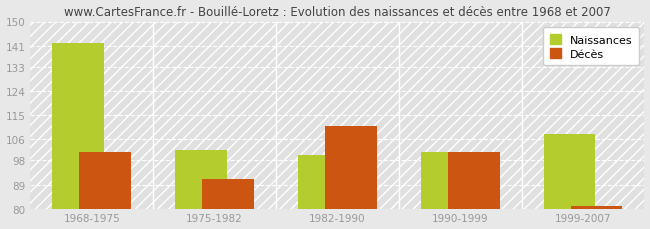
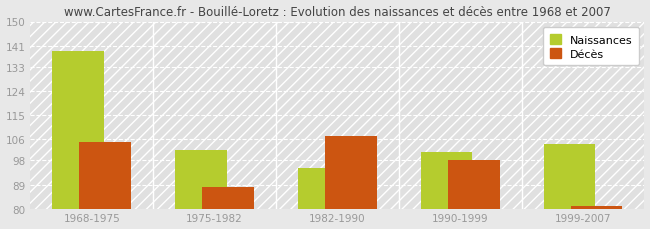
Naissances/1968-1975: 142 -> 139
Décès/1968-1975: 101 -> 105
Décès/1975-1982: 91 -> 88
Naissances/1982-1990: 100 -> 95
Décès/1982-1990: 111 -> 107
Décès/1990-1999: 101 -> 98
Naissances/1999-2007: 108 -> 104
